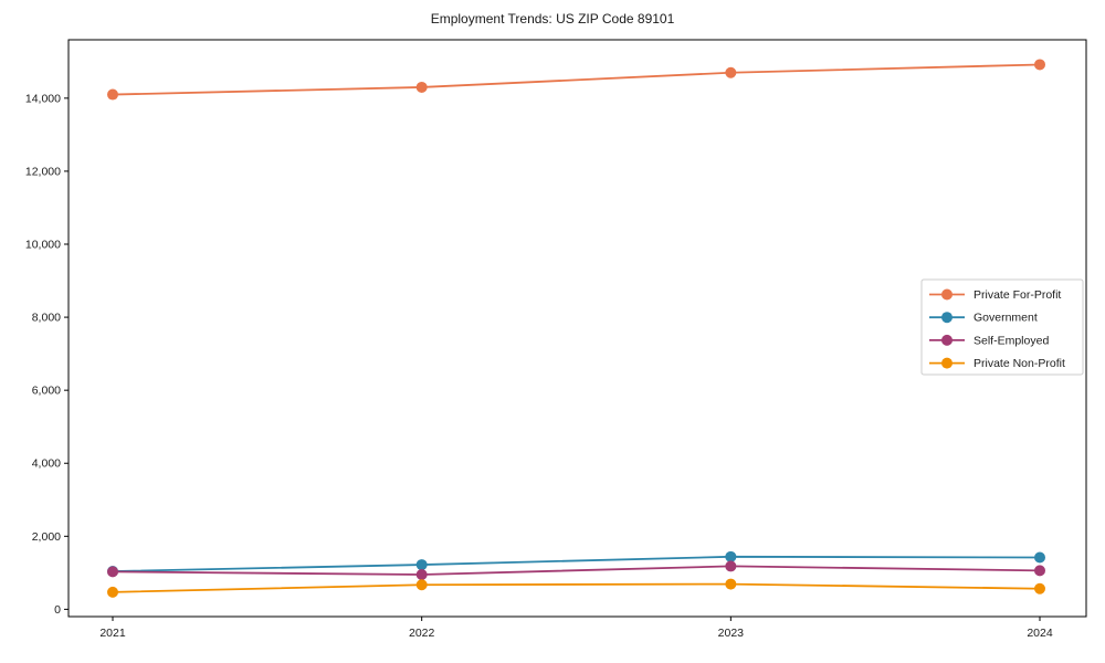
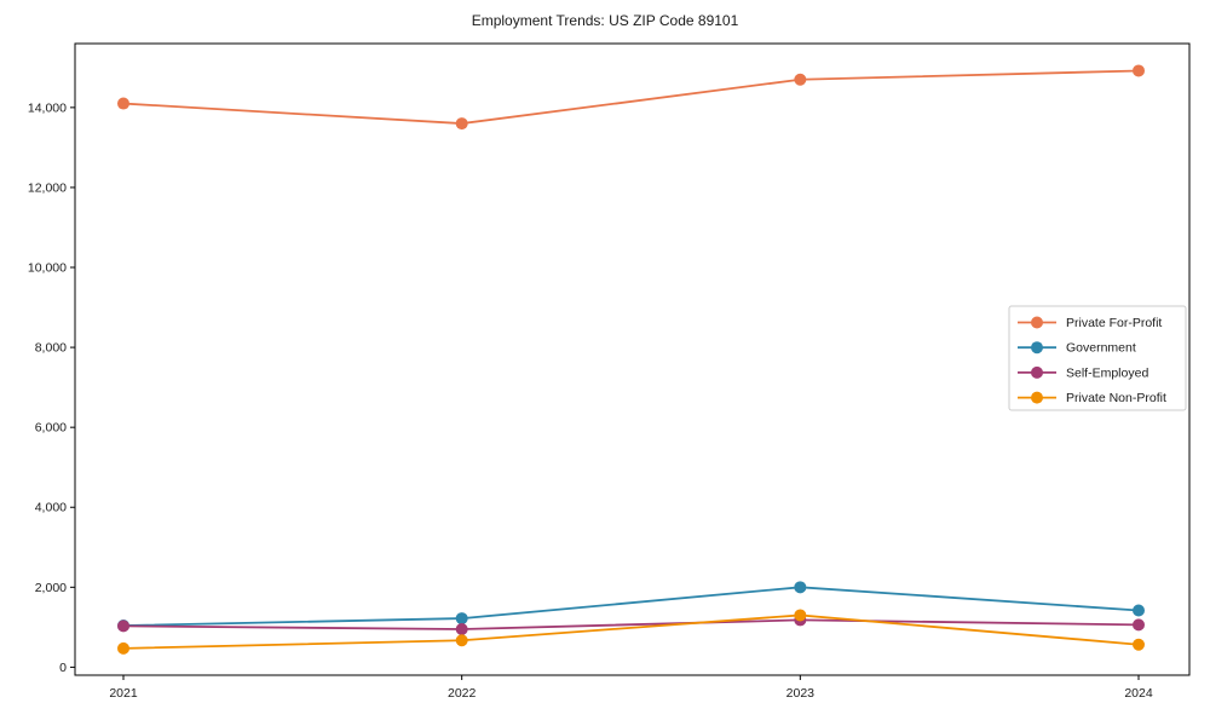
Private For-Profit/2022: 14300 -> 13600
Government/2023: 1400 -> 2000
Private Non-Profit/2023: 700 -> 1300
